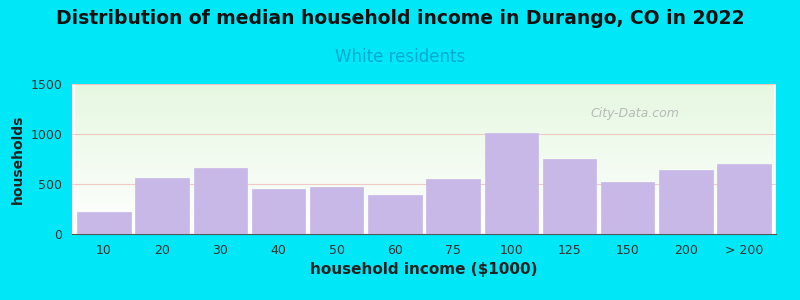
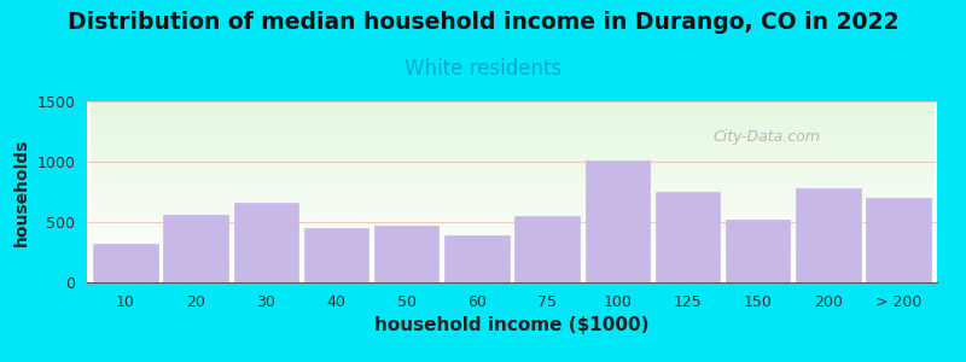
10: 220 -> 320
200: 640 -> 780
